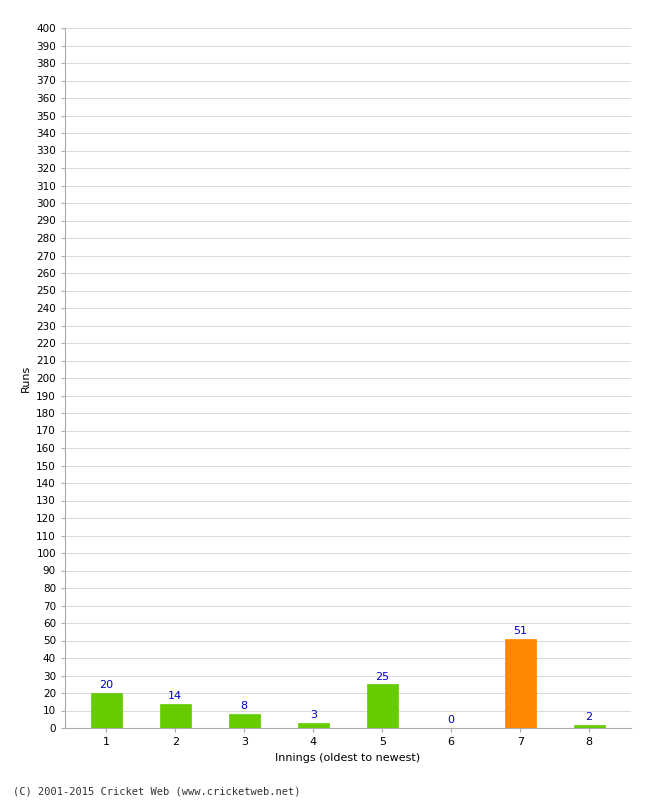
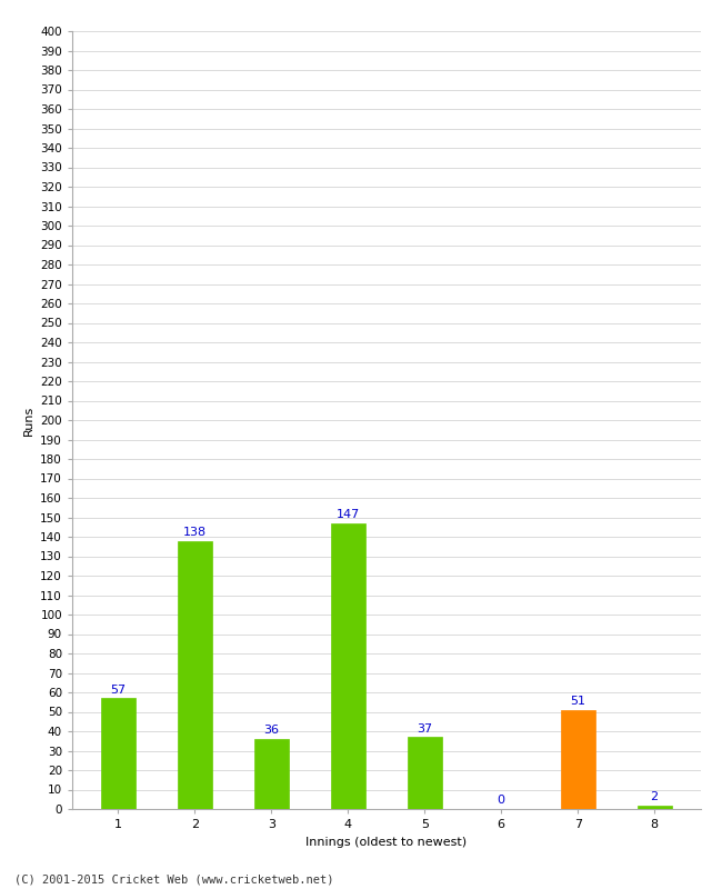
1: 20 -> 57
2: 14 -> 138
3: 8 -> 36
4: 3 -> 147
5: 25 -> 37
